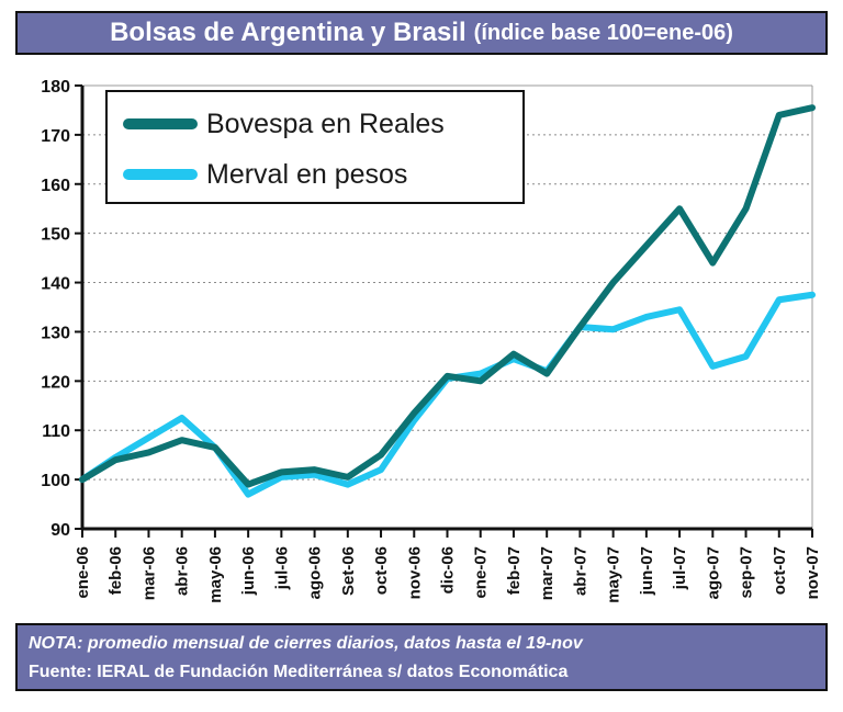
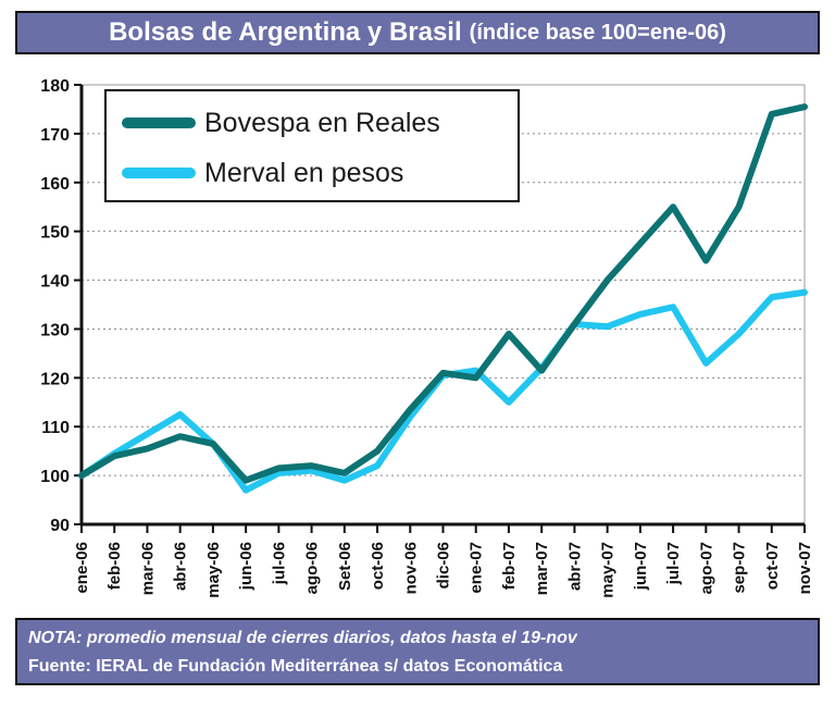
Bovespa en Reales/feb-07: 126 -> 129
Merval en pesos/feb-07: 124 -> 115
Merval en pesos/sep-07: 125 -> 129
